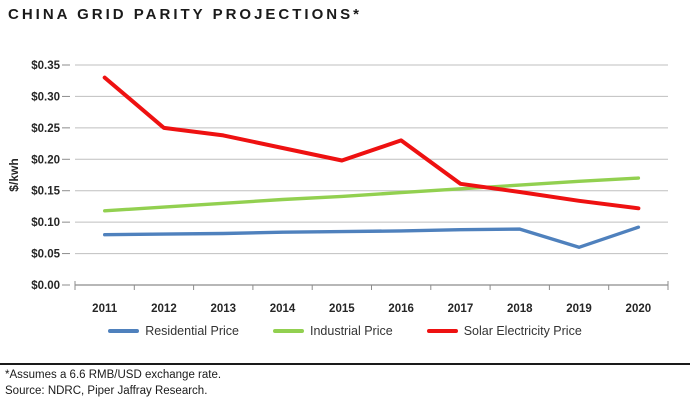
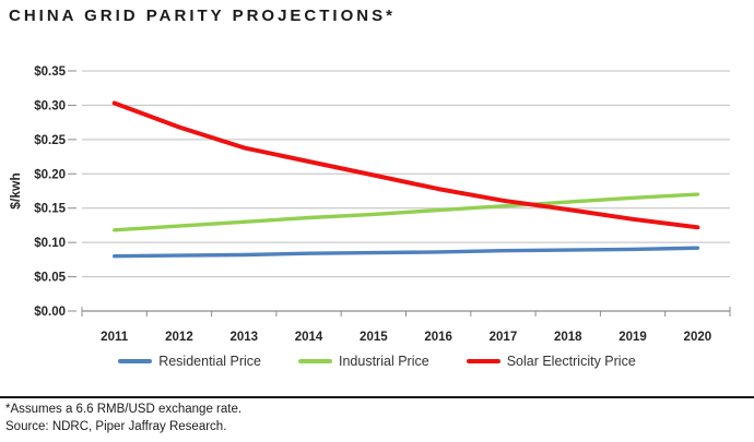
Solar Electricity Price/2011: $0.33 -> $0.30
Solar Electricity Price/2012: $0.25 -> $0.27
Solar Electricity Price/2016: $0.23 -> $0.18
Residential Price/2019: $0.06 -> $0.09
